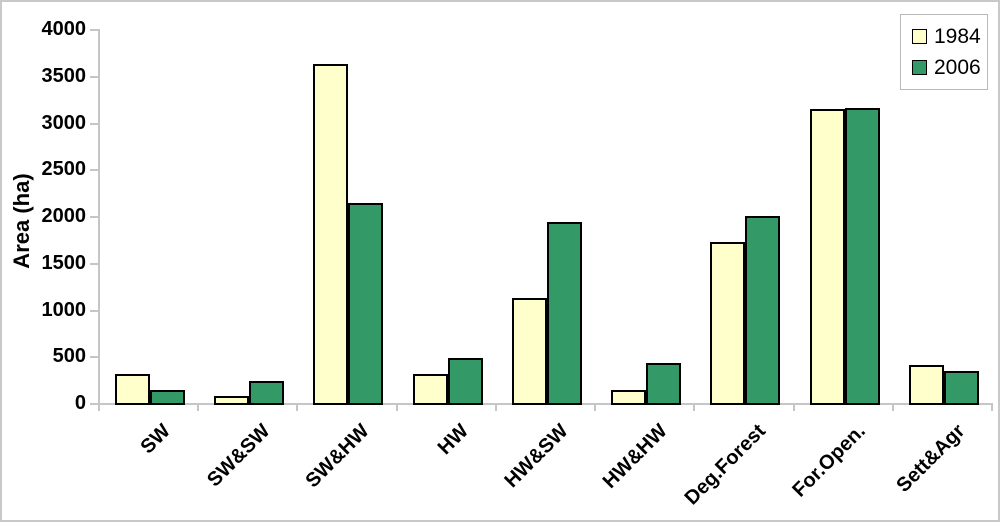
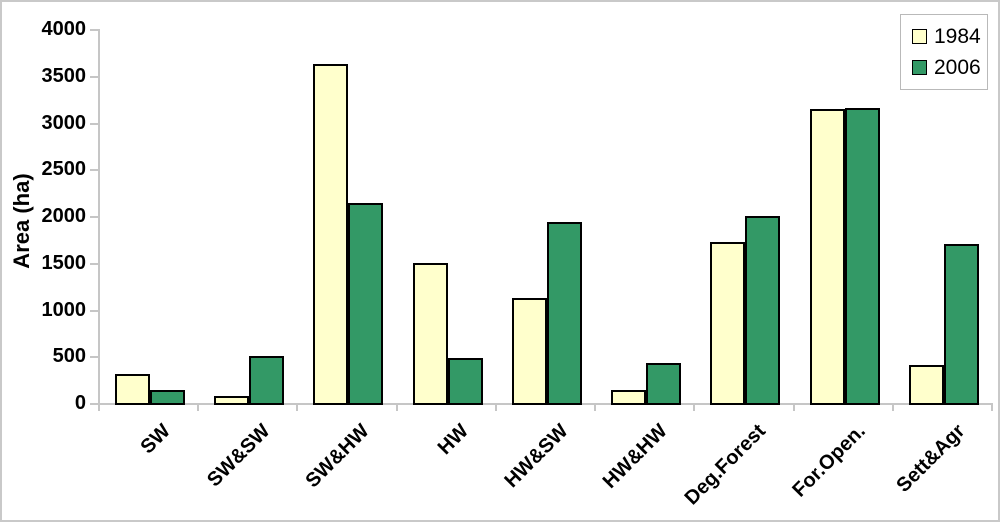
2006/SW&SW: 200 -> 500
1984/HW: 300 -> 1500
2006/Sett&Agr: 300 -> 1700
